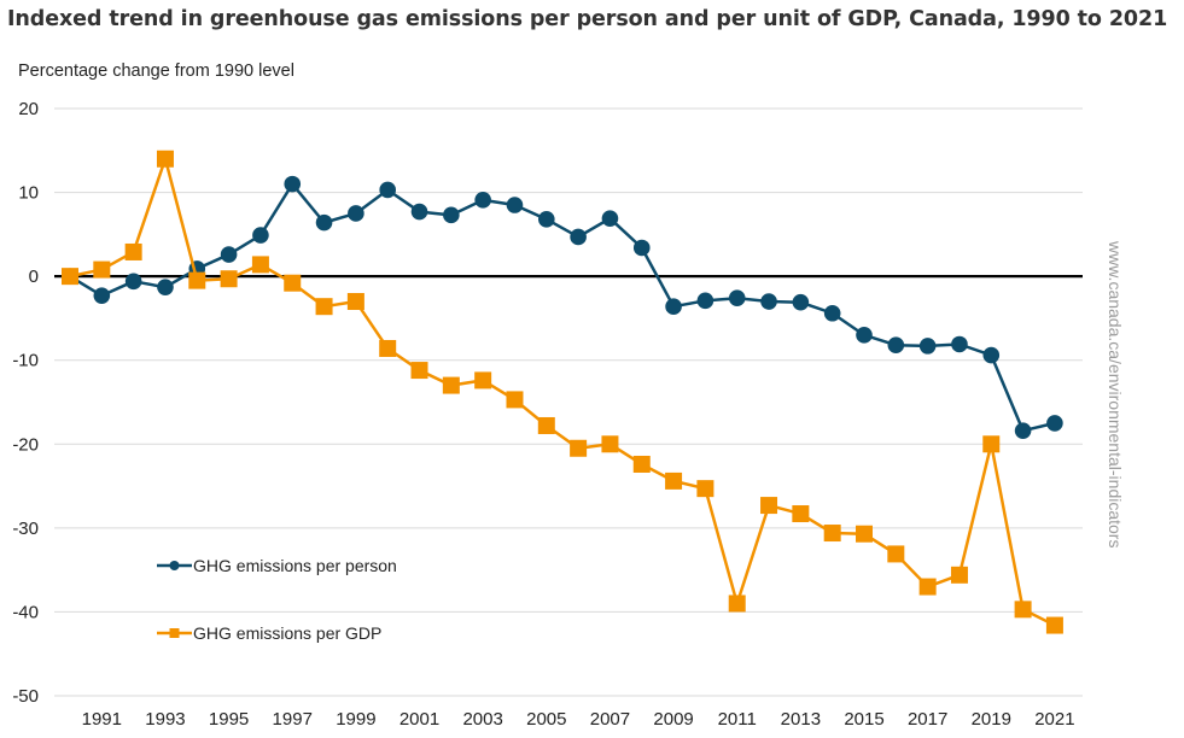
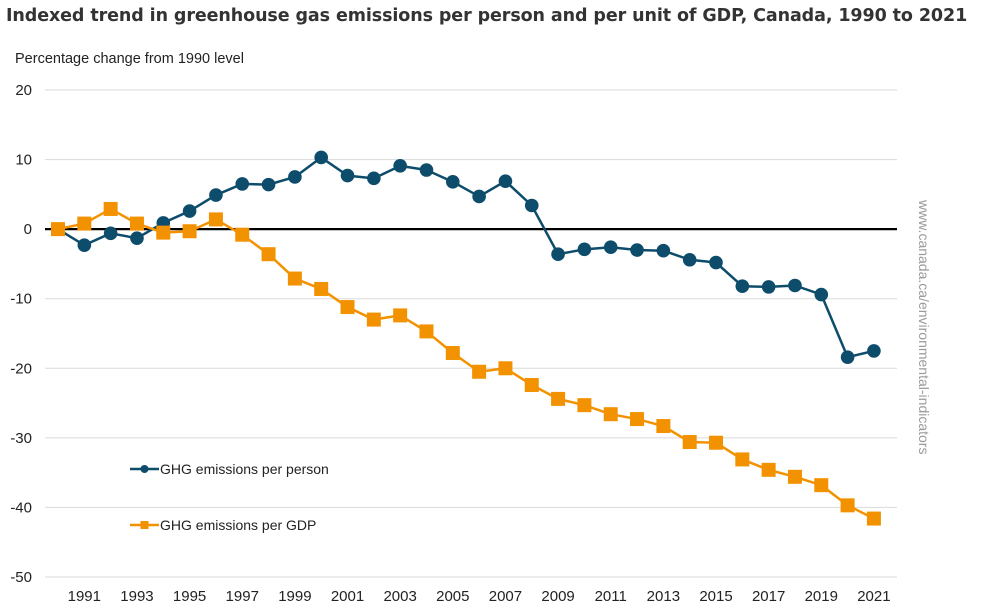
GHG emissions per GDP/1993: 14 -> 1
GHG emissions per person/1997: 11 -> 6
GHG emissions per GDP/1999: -3 -> -7
GHG emissions per GDP/2011: -39 -> -27
GHG emissions per person/2015: -7 -> -5
GHG emissions per GDP/2017: -37 -> -35
GHG emissions per GDP/2019: -20 -> -37
